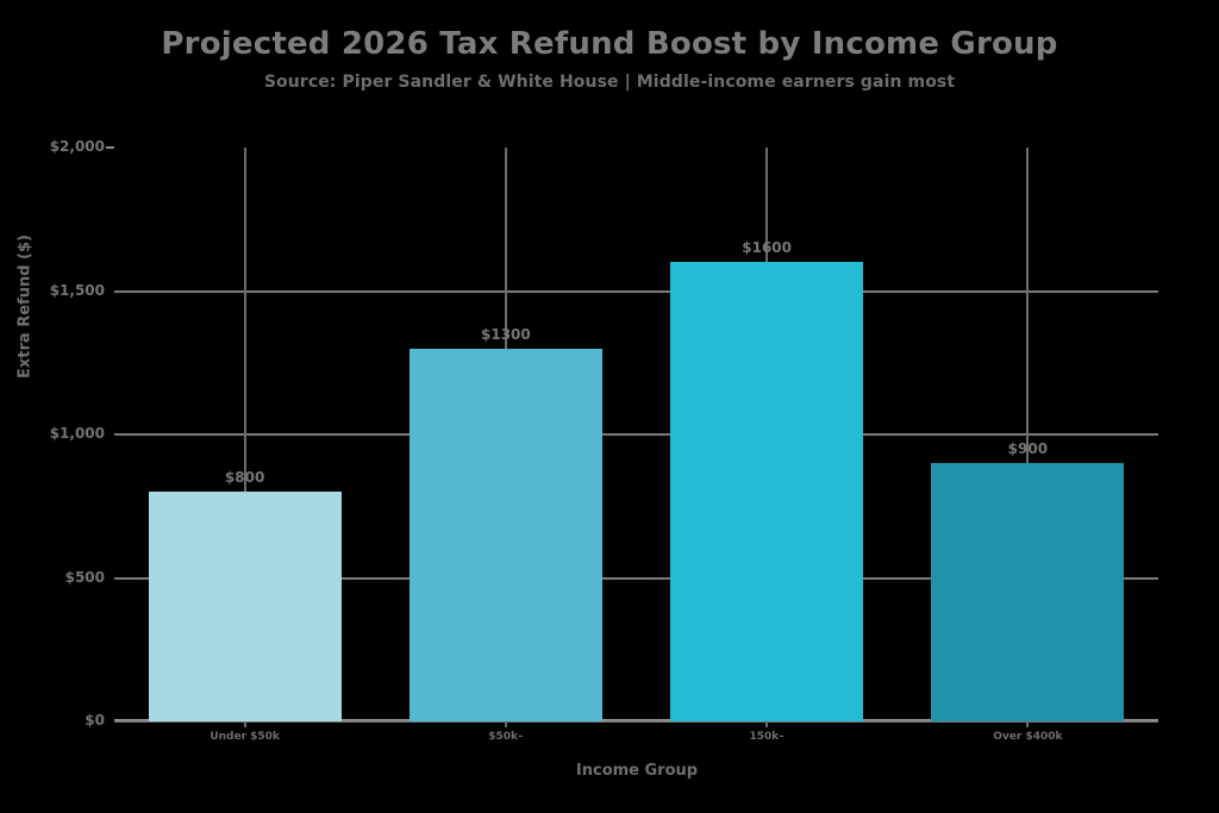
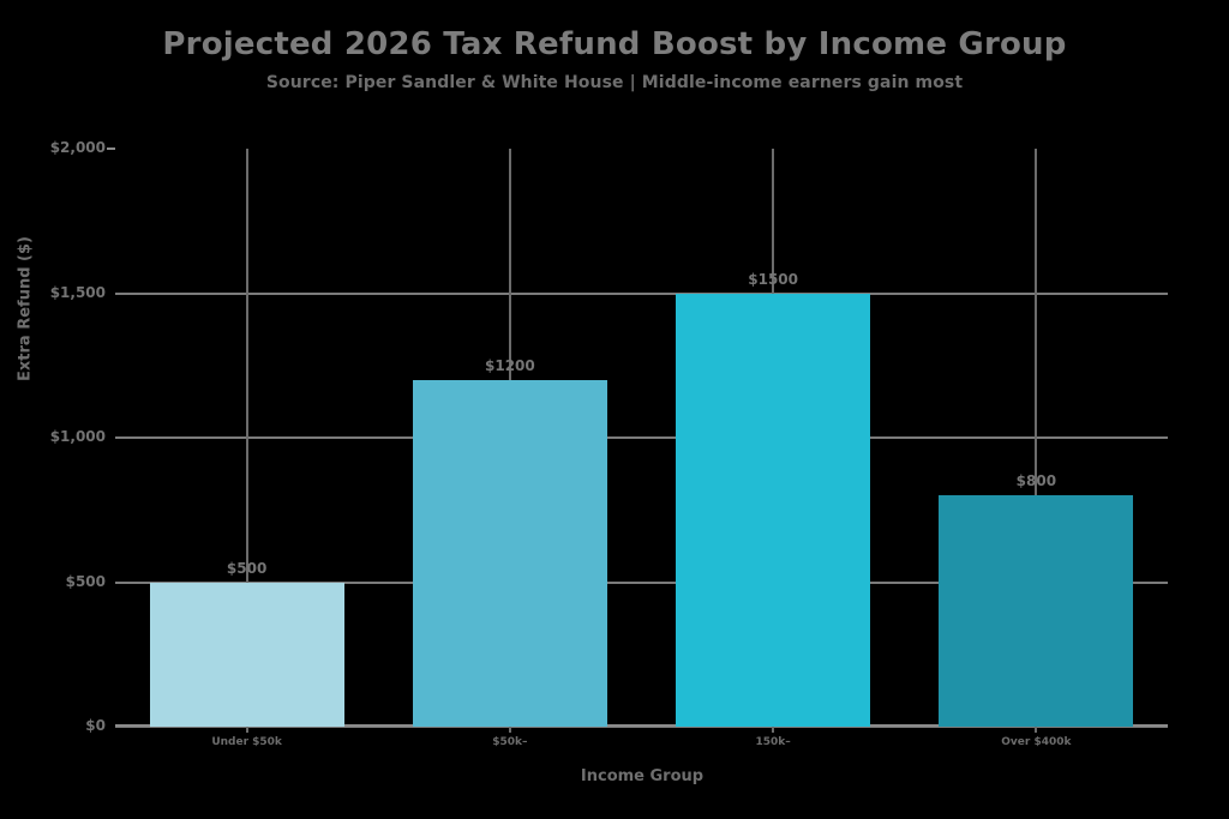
Under $50k: $800 -> $500
$50k–: $1300 -> $1200
150k–: $1600 -> $1500
Over $400k: $900 -> $800
